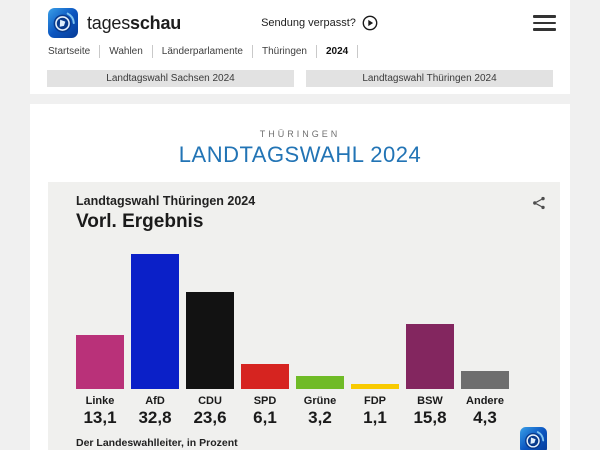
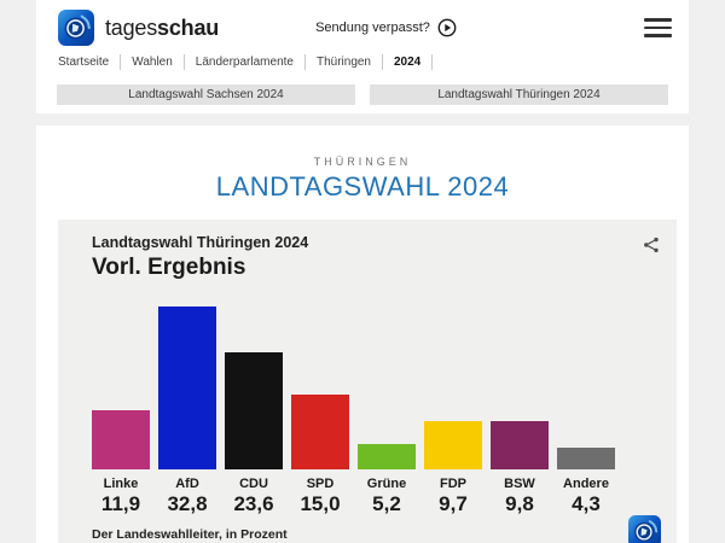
Linke: 13,1 -> 11,9
SPD: 6,1 -> 15,0
Grüne: 3,2 -> 5,2
FDP: 1,1 -> 9,7
BSW: 15,8 -> 9,8
